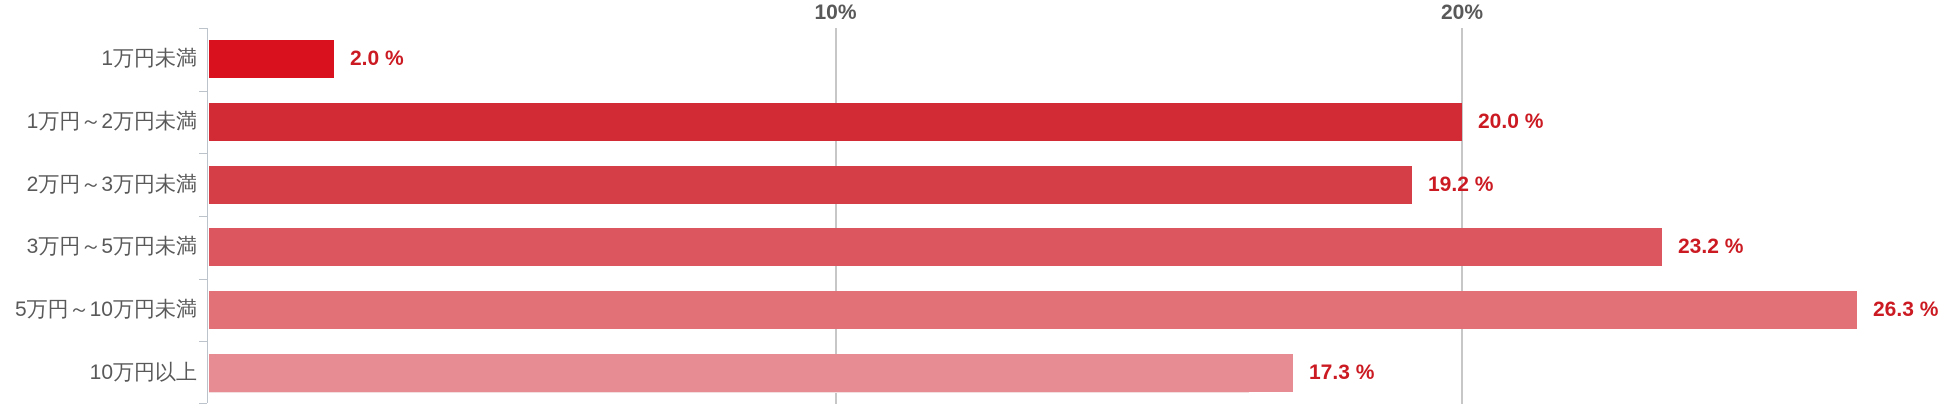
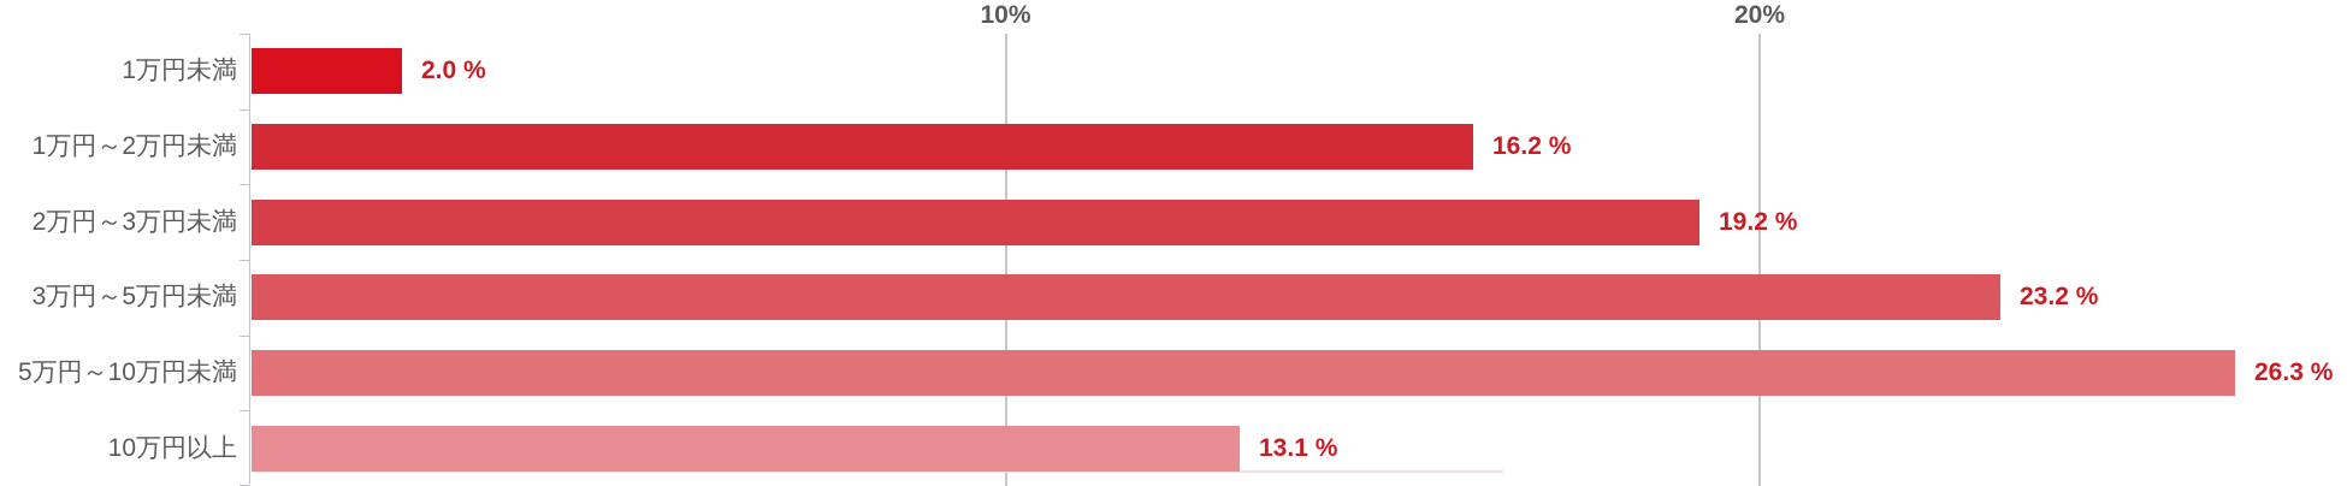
1万円～2万円未満: 20.0 -> 16.2
10万円以上: 17.3 -> 13.1
